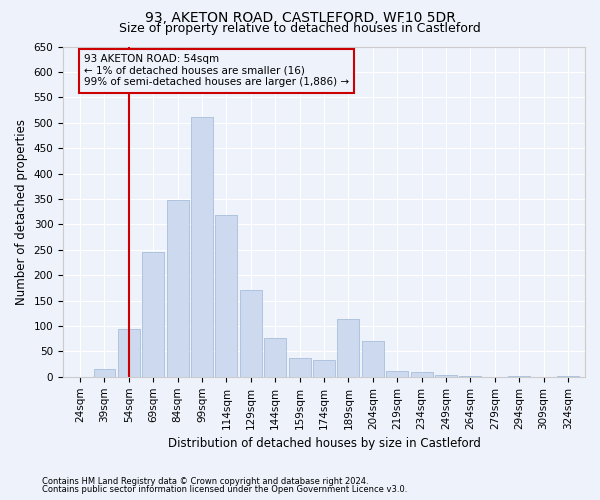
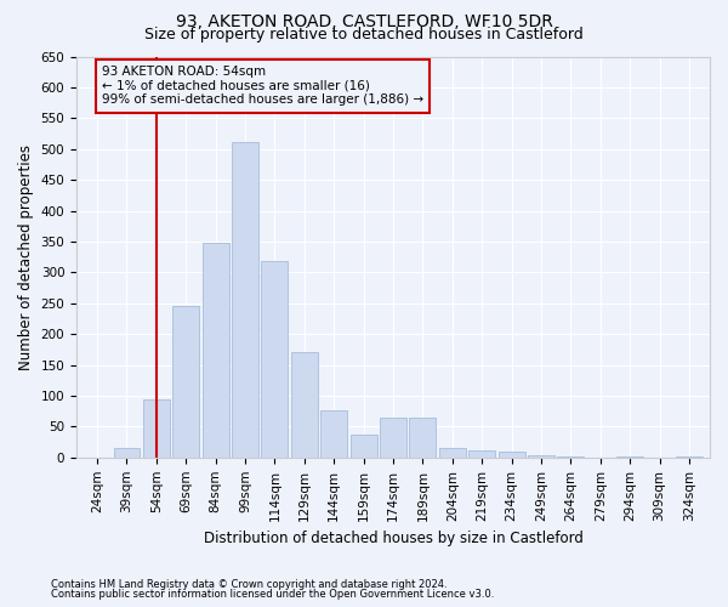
174sqm: 34 -> 65
189sqm: 114 -> 65
204sqm: 70 -> 15
